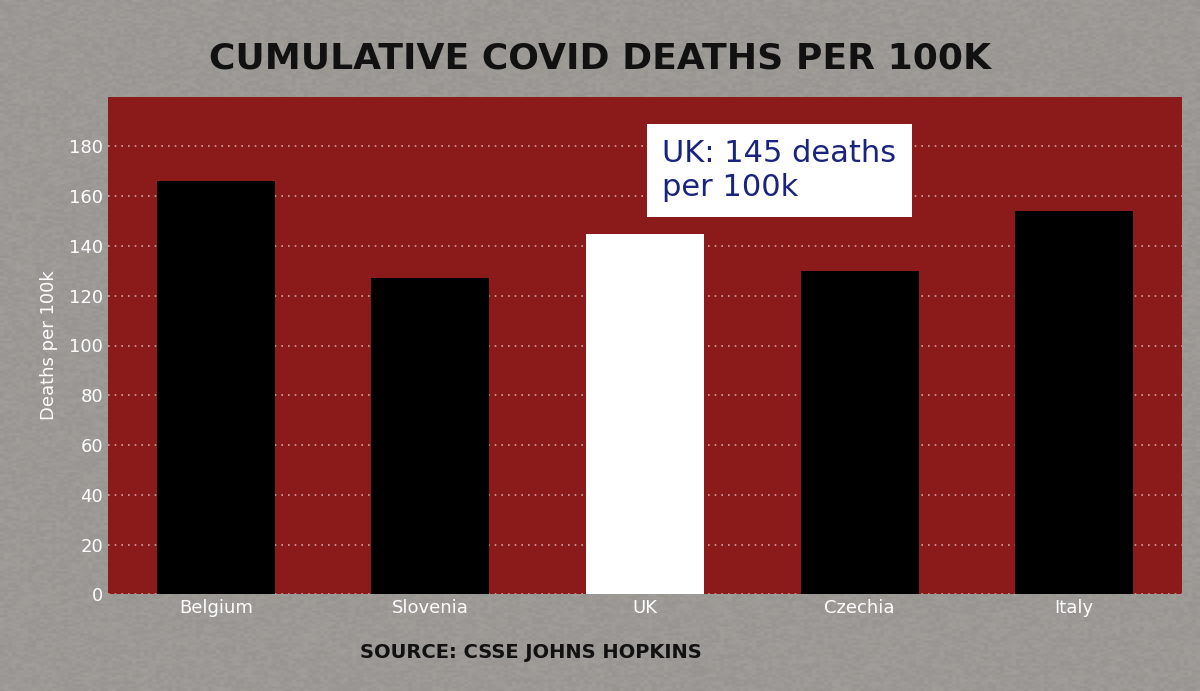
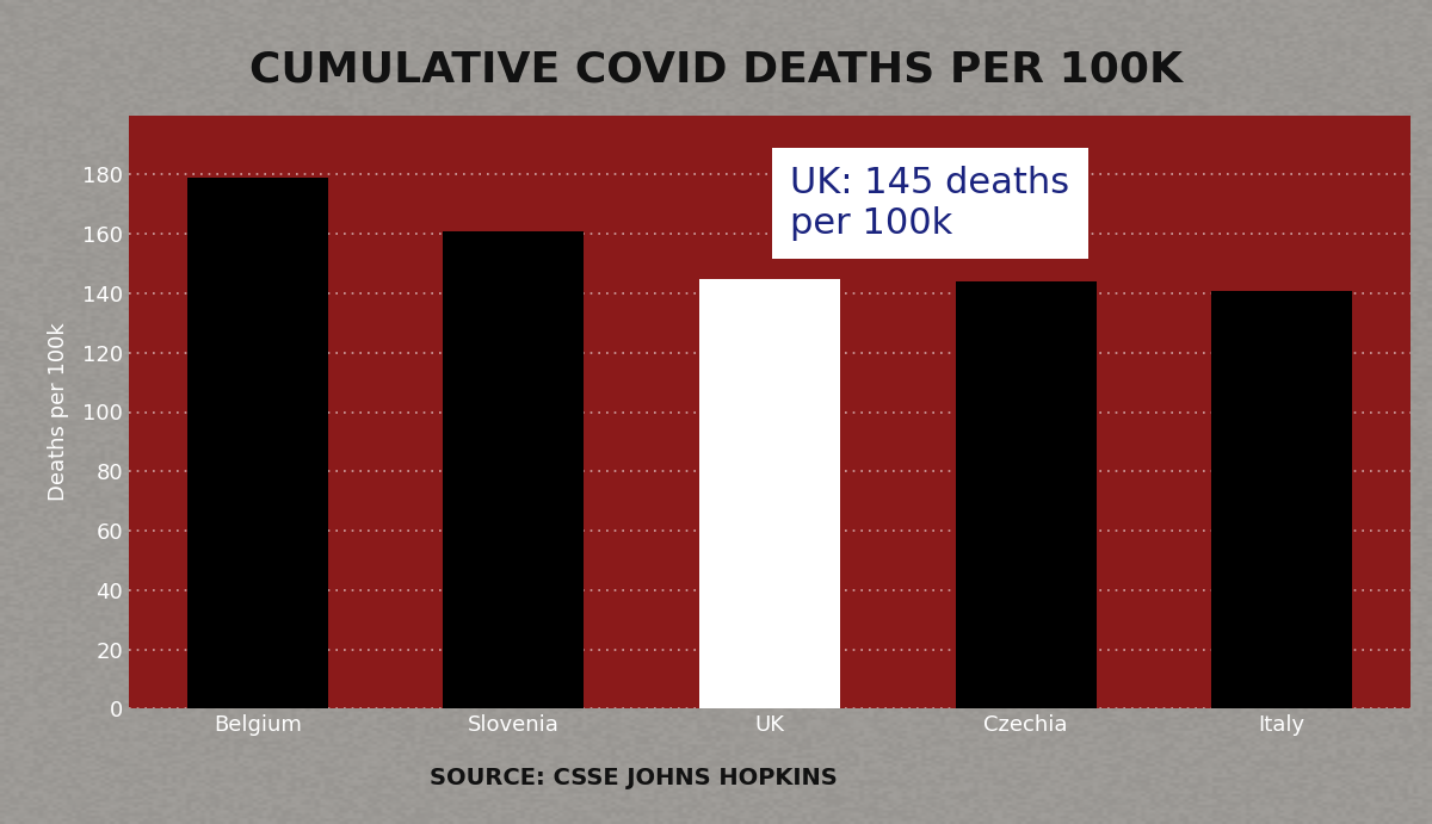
Belgium: 166 -> 179
Slovenia: 127 -> 161
Czechia: 130 -> 144
Italy: 154 -> 141
